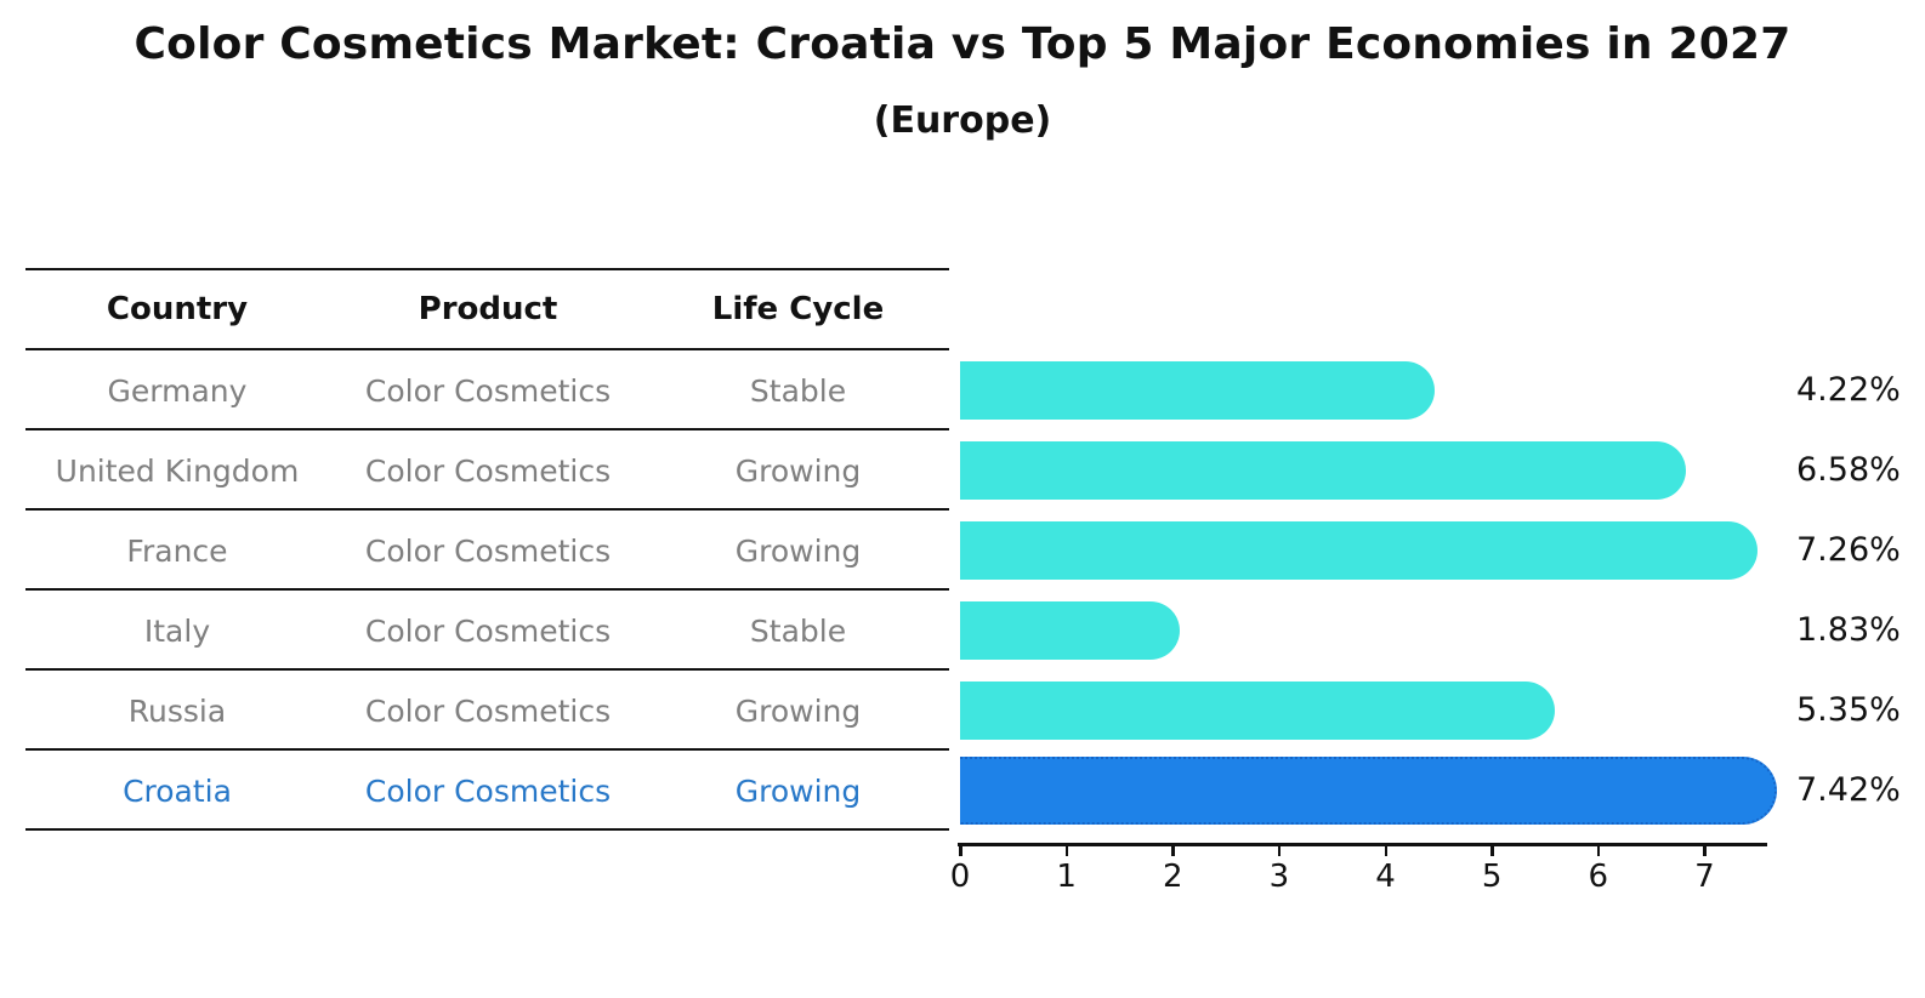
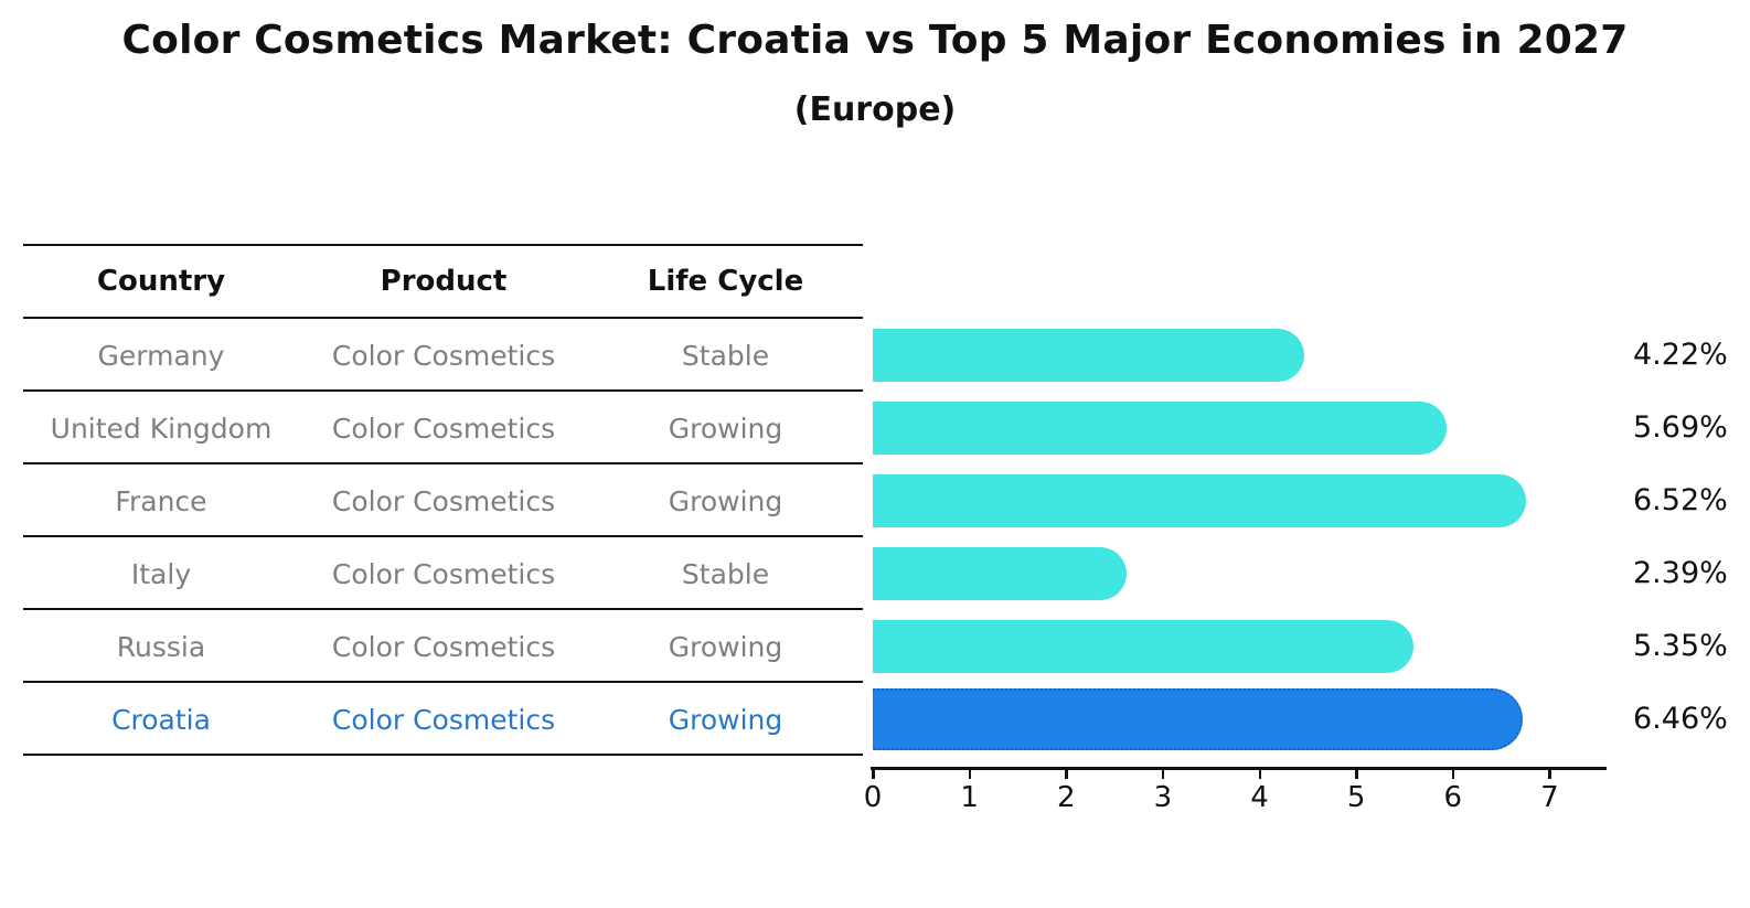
United Kingdom: 6.58% -> 5.69%
France: 7.26% -> 6.52%
Italy: 1.83% -> 2.39%
Croatia: 7.42% -> 6.46%
